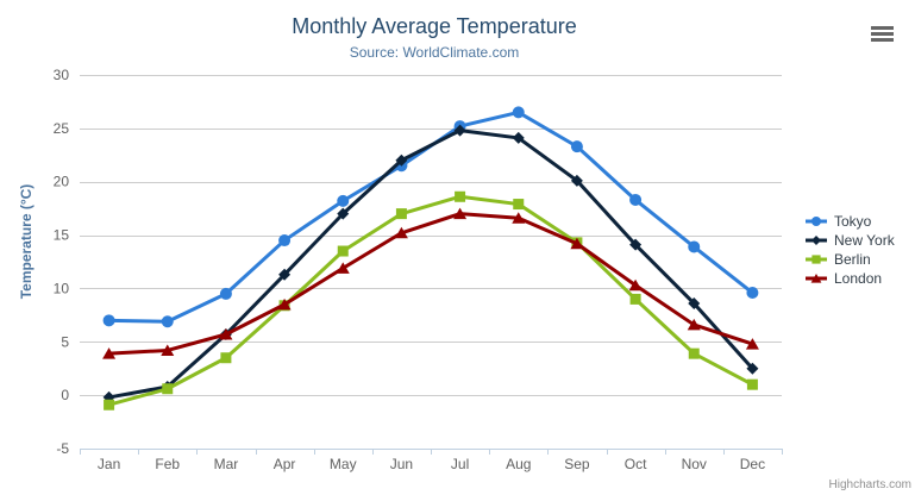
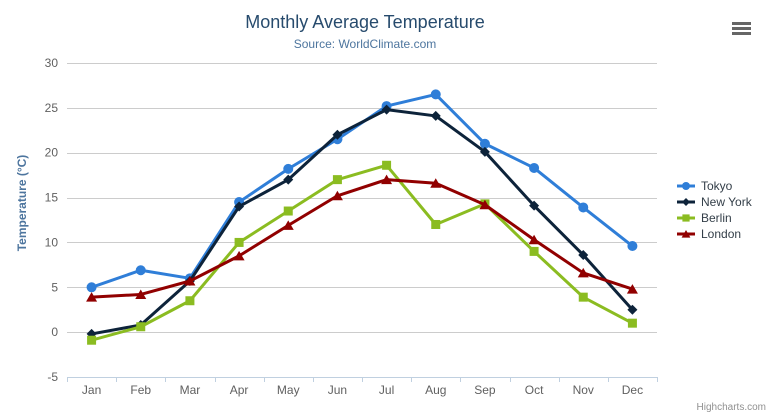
Tokyo/Jan: 7 -> 5
Tokyo/Mar: 10 -> 6
New York/Apr: 11 -> 14
Berlin/Apr: 8 -> 10
Berlin/Aug: 18 -> 12
Tokyo/Sep: 23 -> 21
